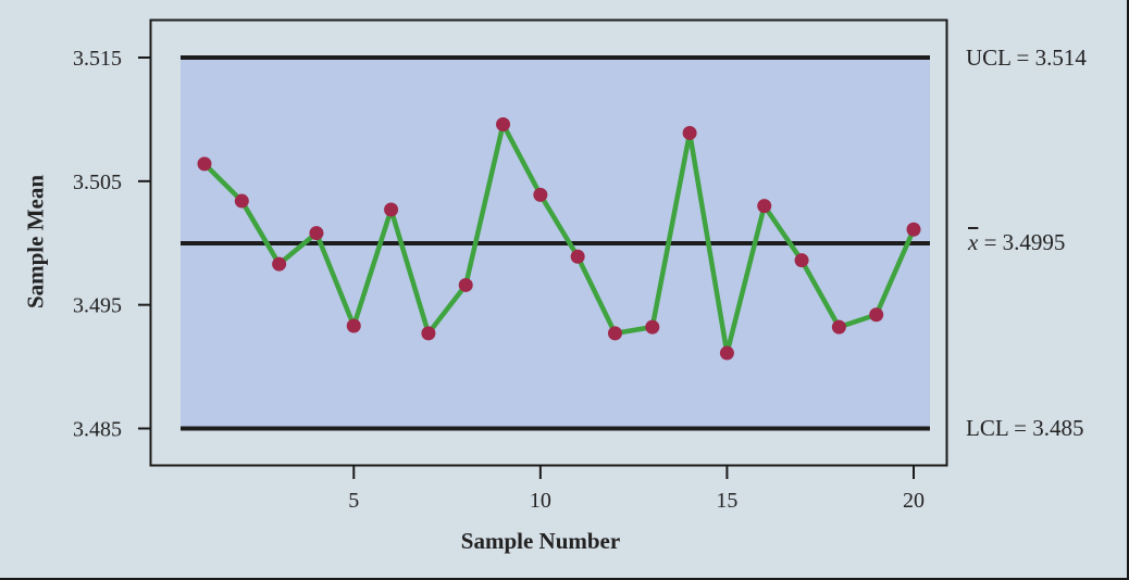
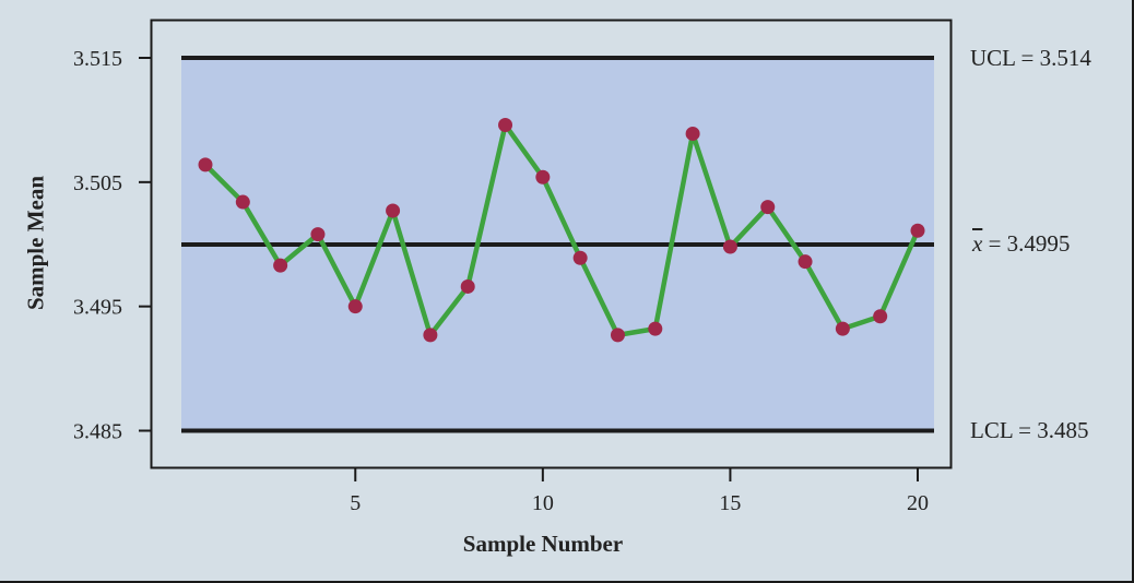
5: 3.4933 -> 3.4950
10: 3.5039 -> 3.5054
15: 3.4911 -> 3.4998
